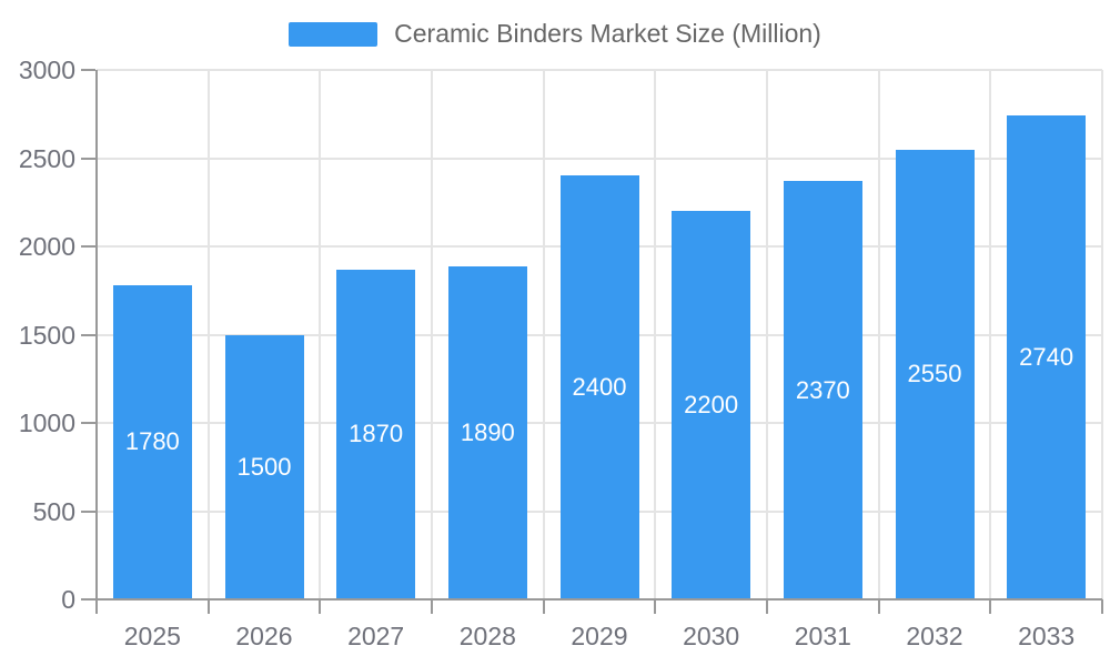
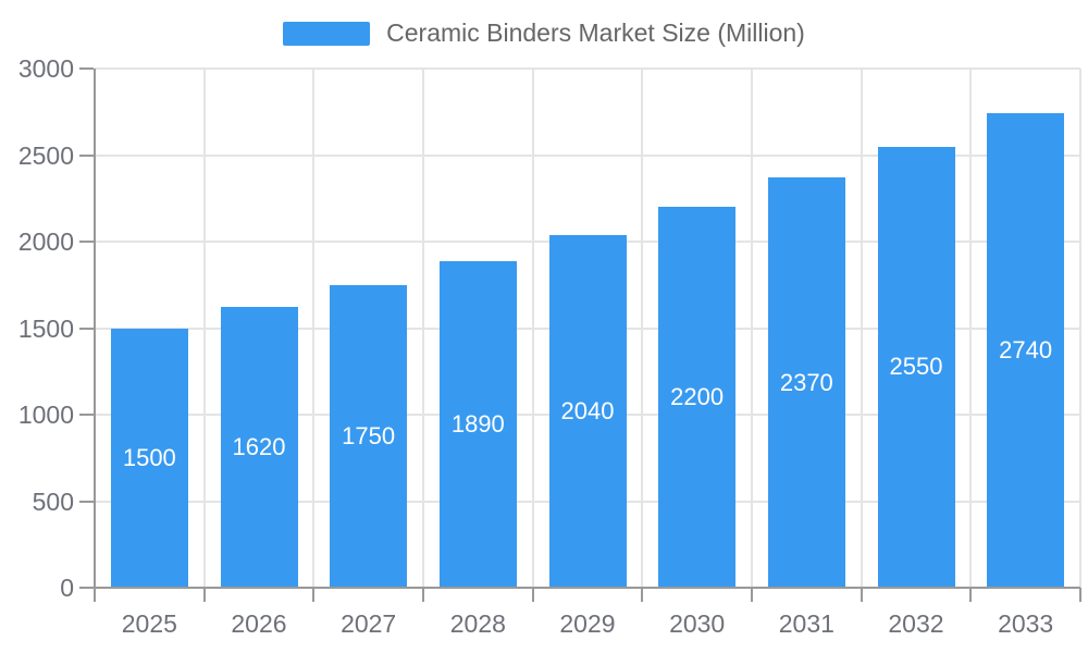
2025: 1780 -> 1500
2026: 1500 -> 1620
2027: 1870 -> 1750
2029: 2400 -> 2040
